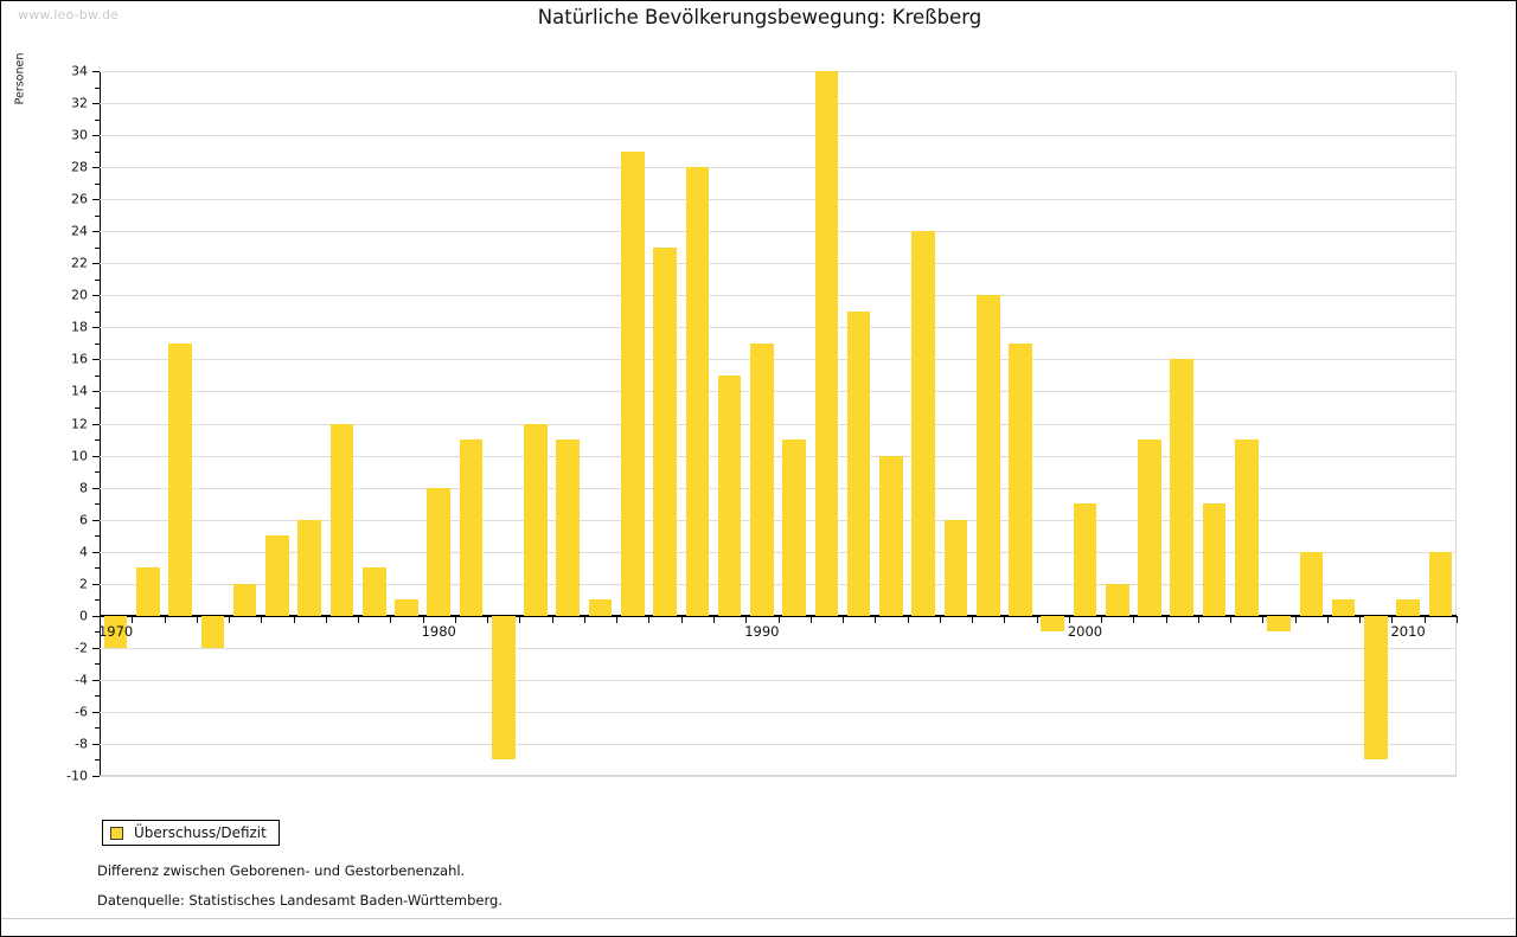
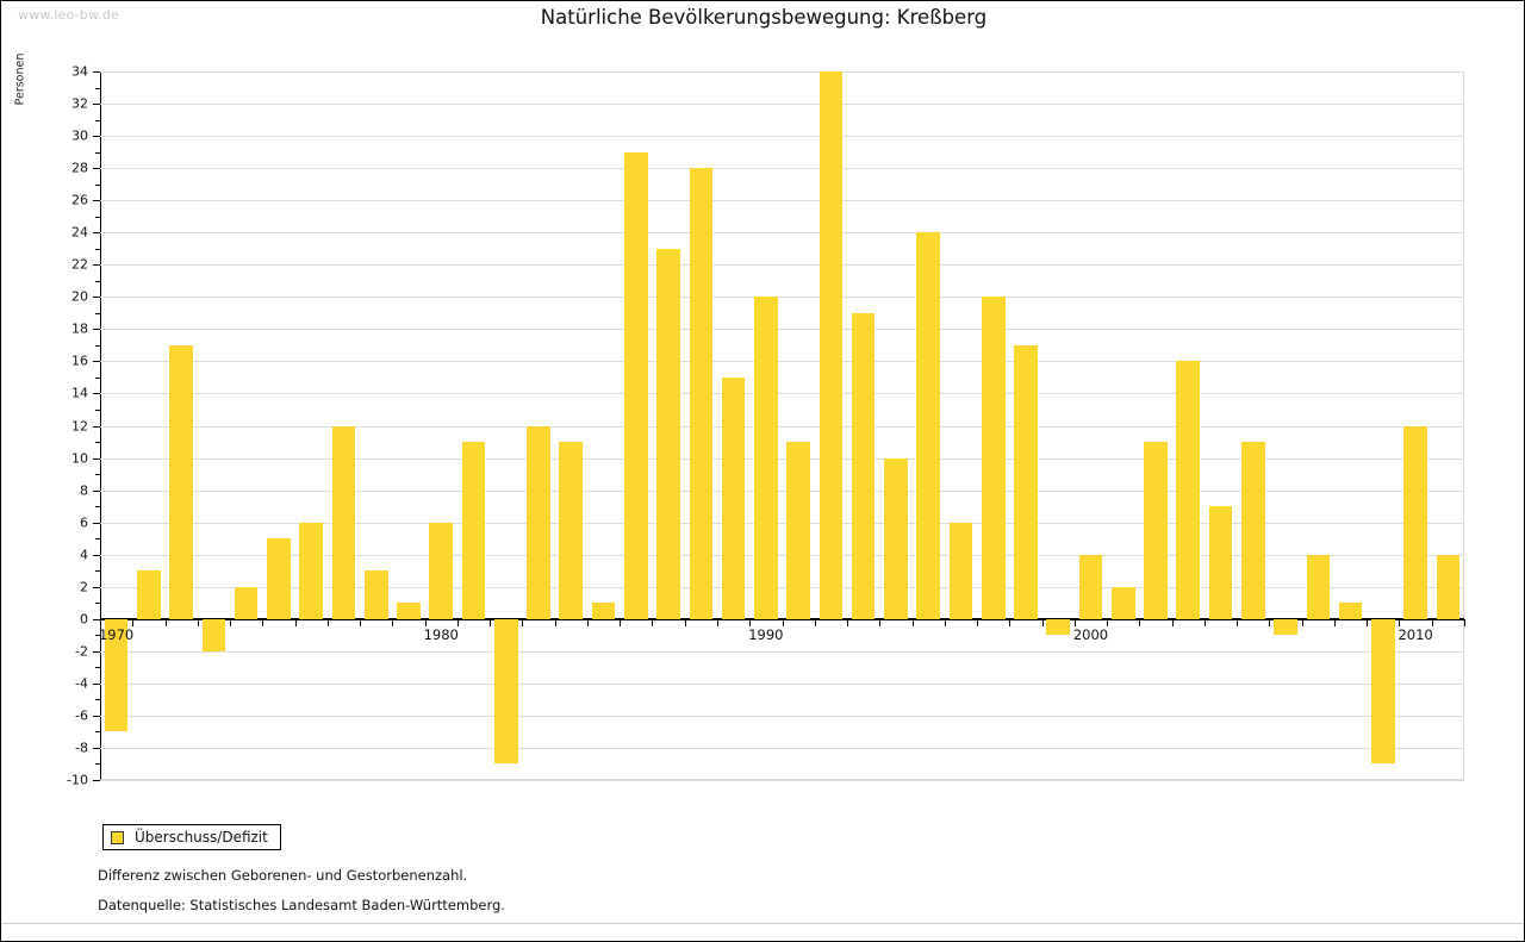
1970: -2 -> -7
1980: 8 -> 6
1990: 17 -> 20
2000: 7 -> 4
2010: 1 -> 12
